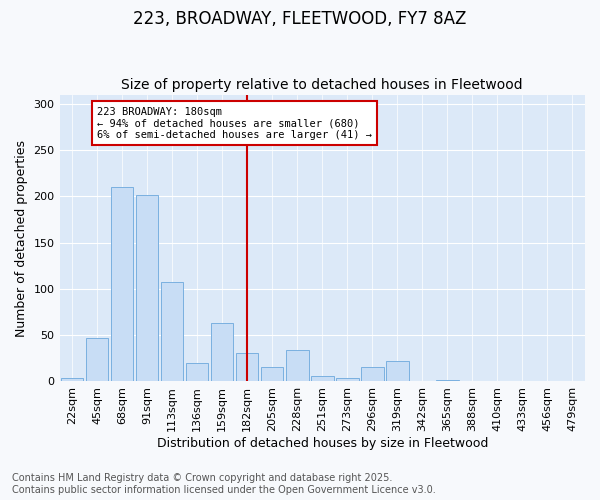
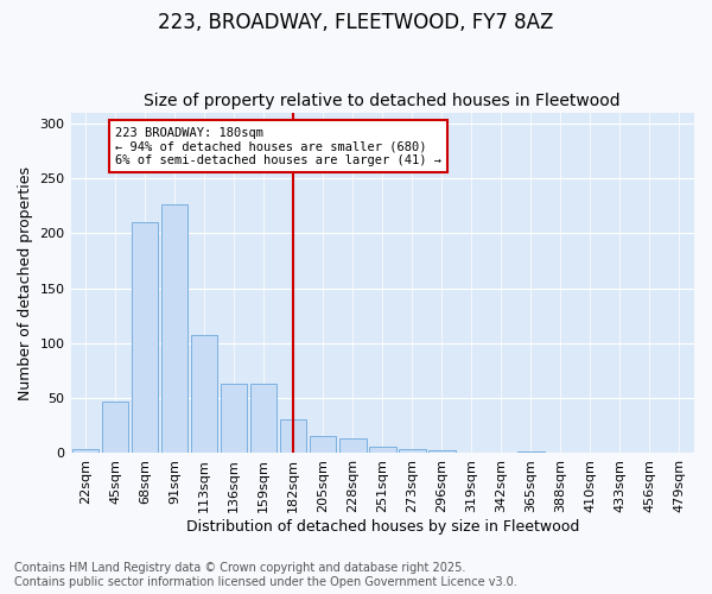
91sqm: 202 -> 226
136sqm: 20 -> 63
228sqm: 34 -> 13
296sqm: 16 -> 3
319sqm: 22 -> 1
